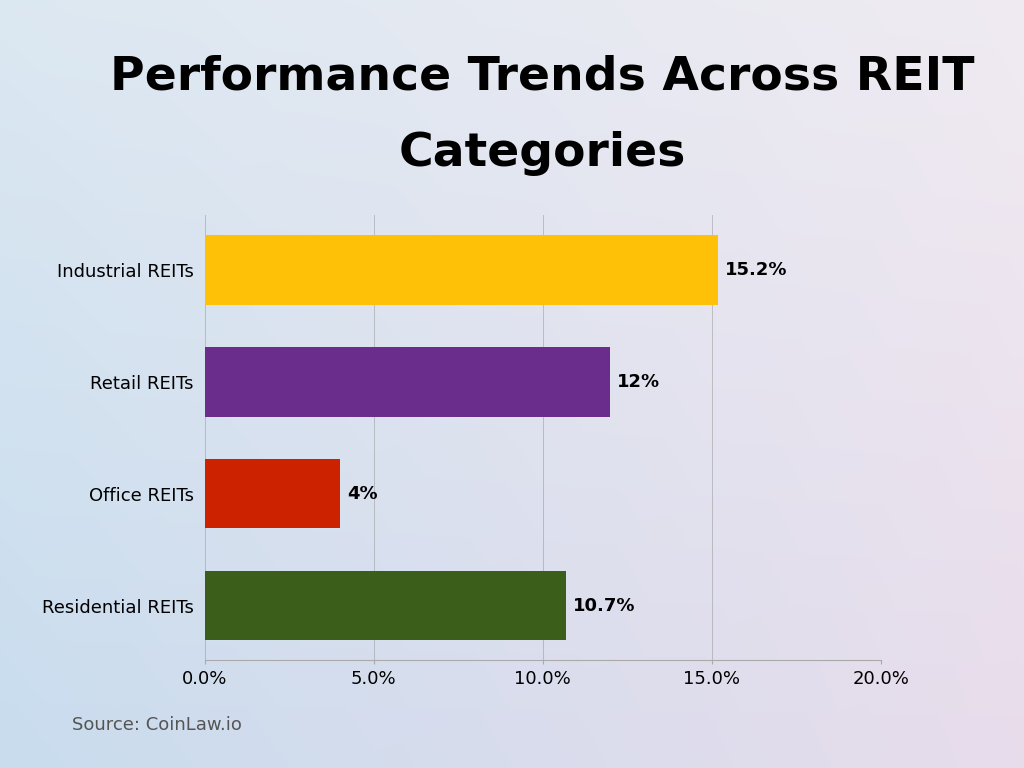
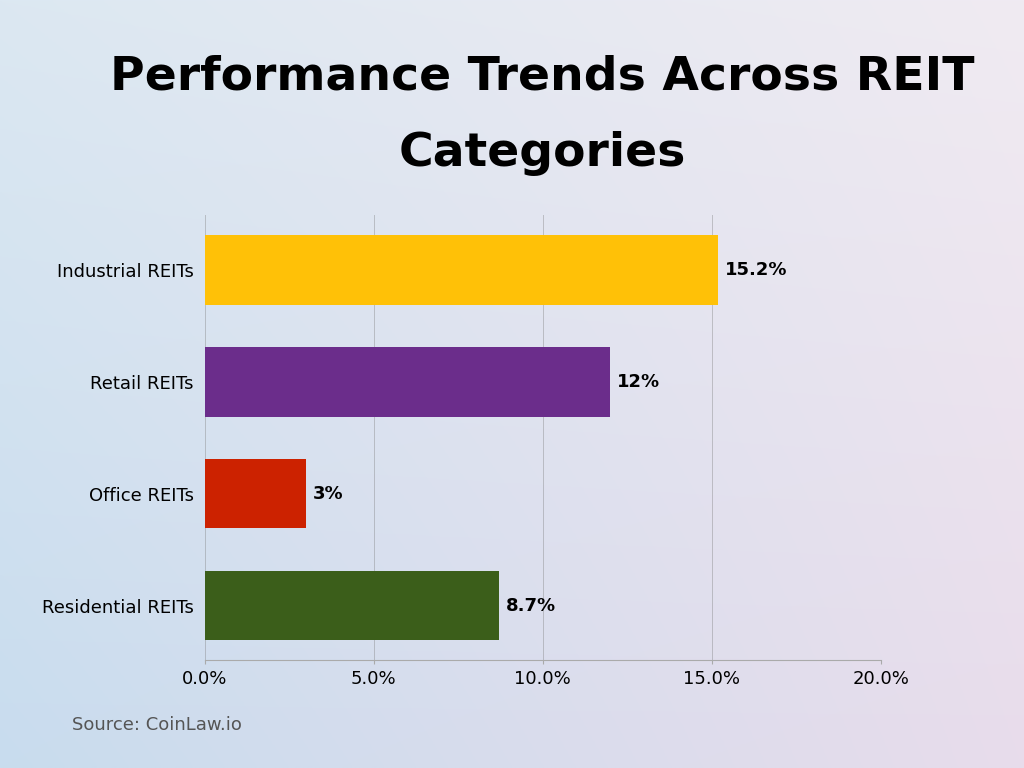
Office REITs: 4% -> 3%
Residential REITs: 10.7% -> 8.7%
